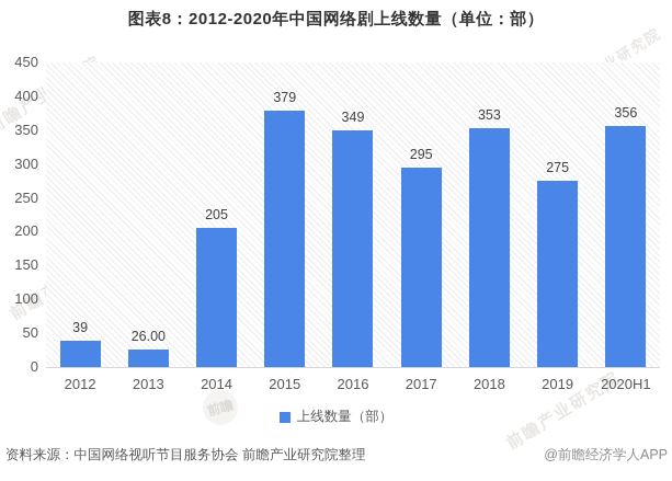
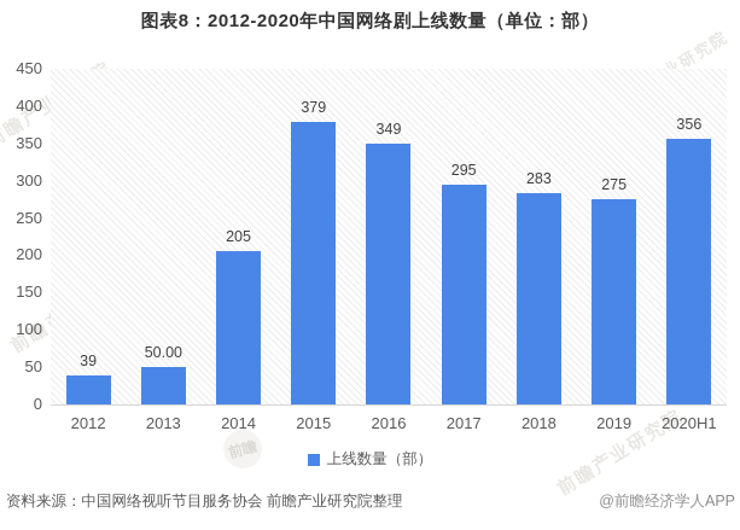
2013: 26.00 -> 50.00
2018: 353 -> 283
